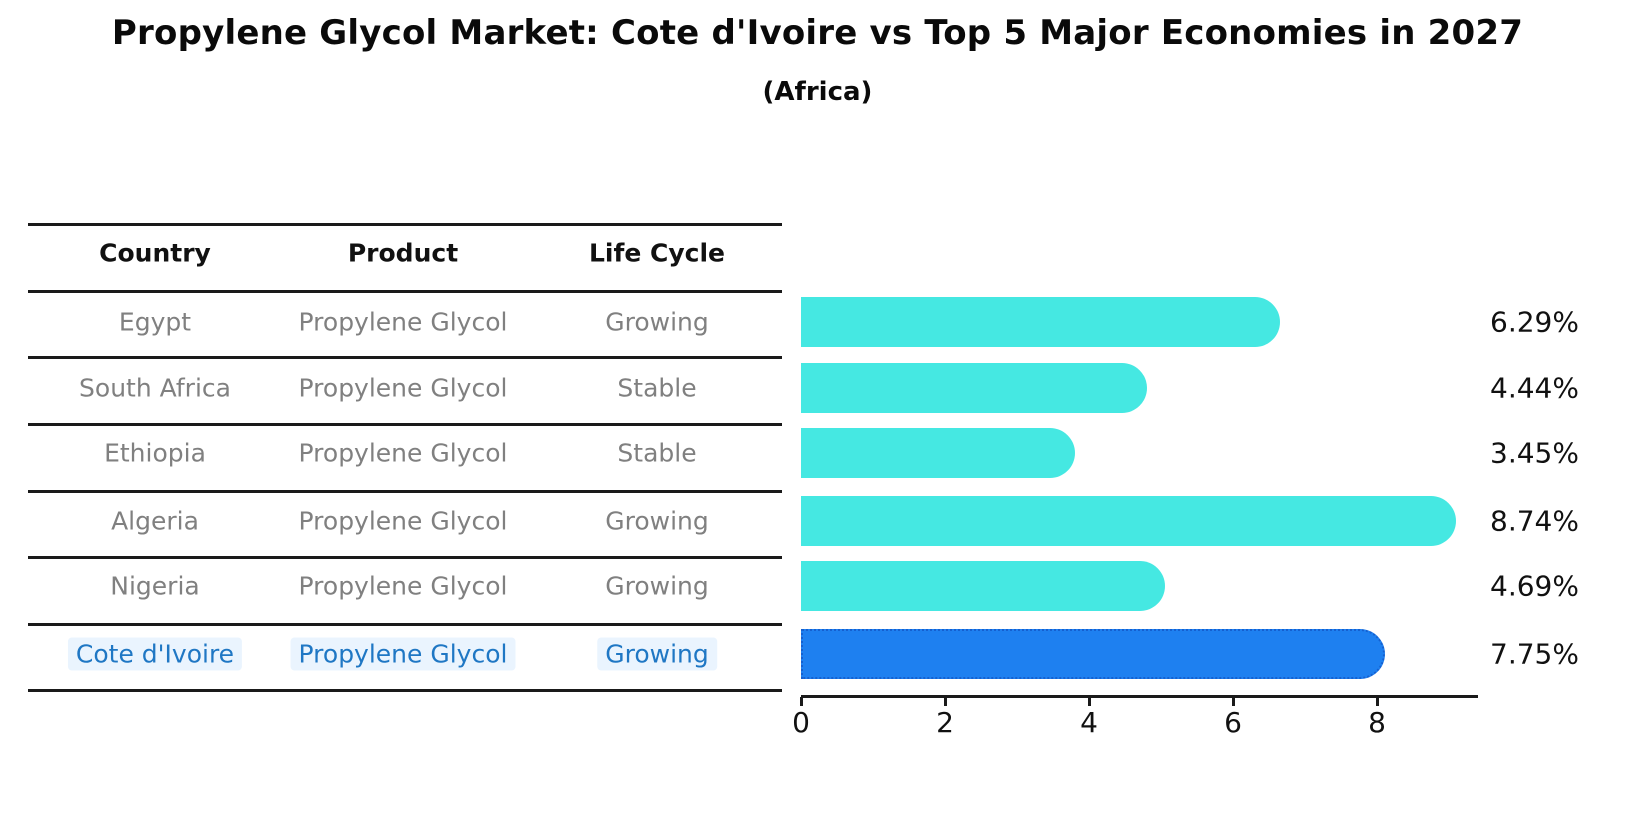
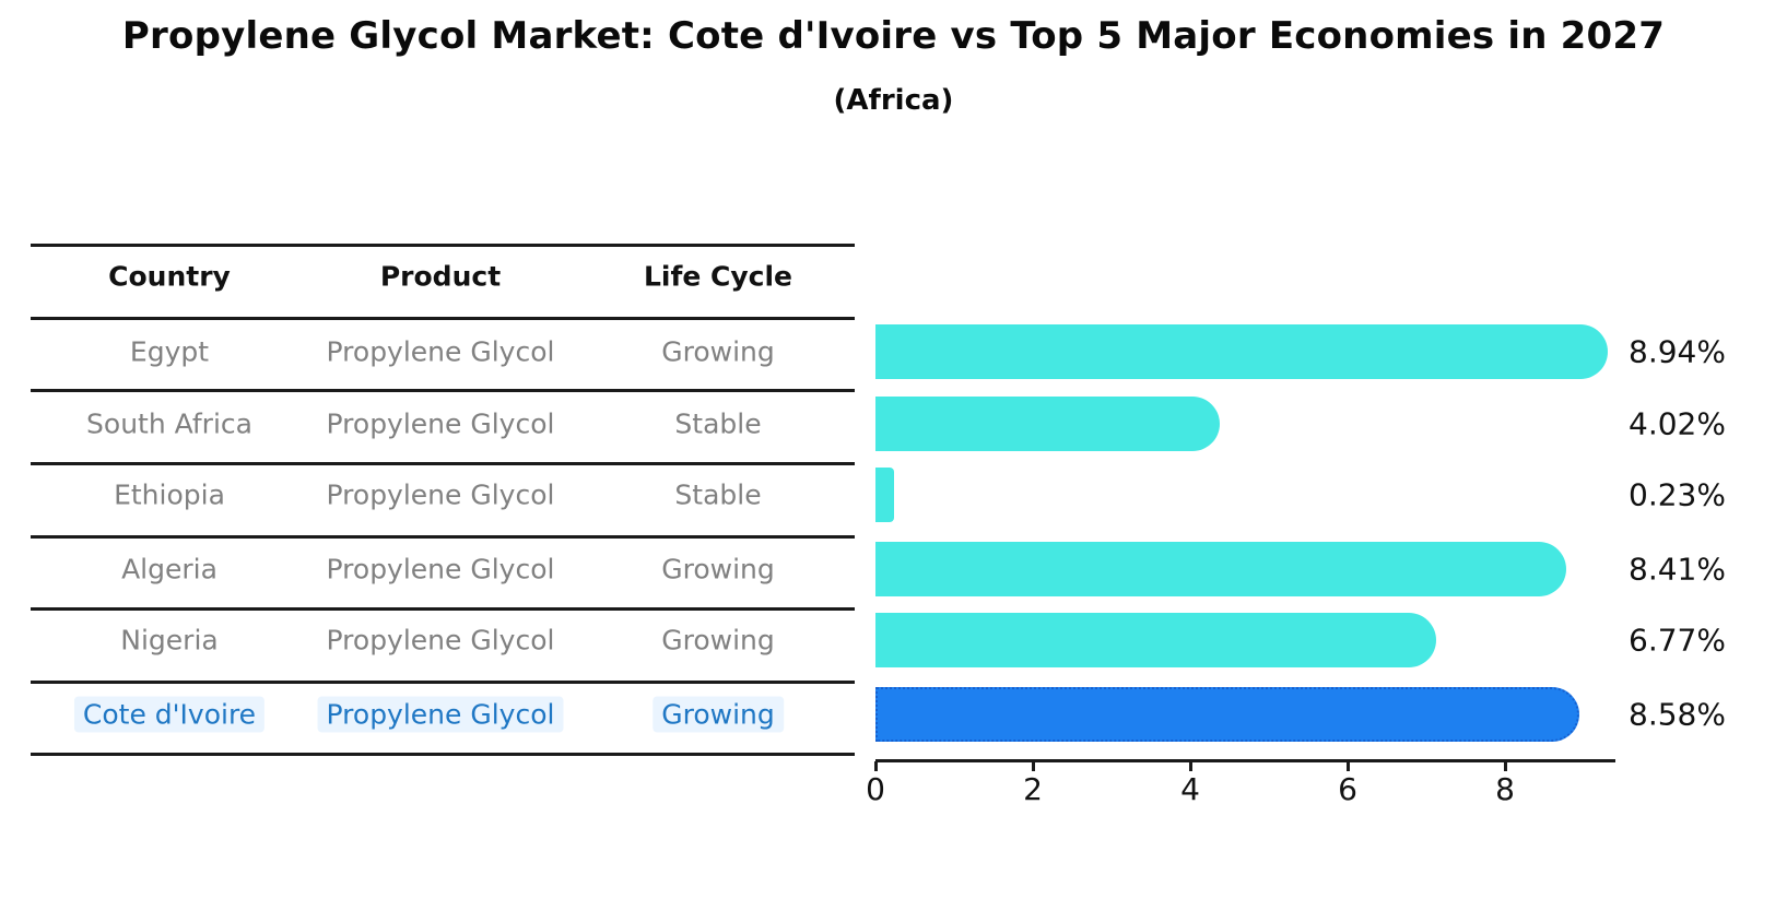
Egypt: 6.29% -> 8.94%
South Africa: 4.44% -> 4.02%
Ethiopia: 3.45% -> 0.23%
Algeria: 8.74% -> 8.41%
Nigeria: 4.69% -> 6.77%
Cote d'Ivoire: 7.75% -> 8.58%
